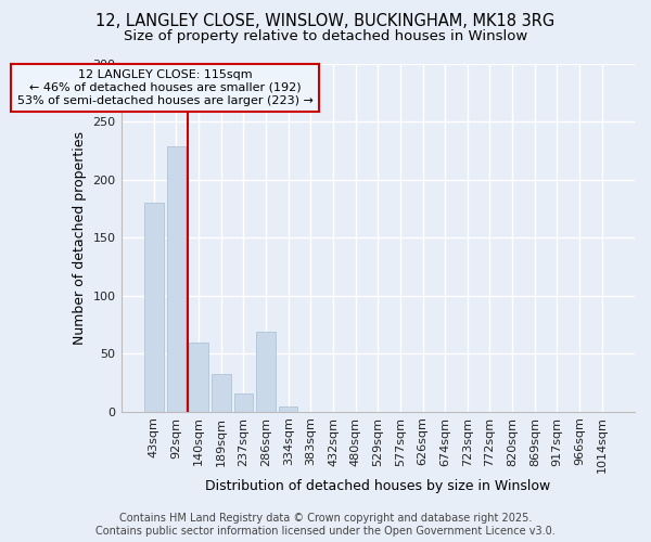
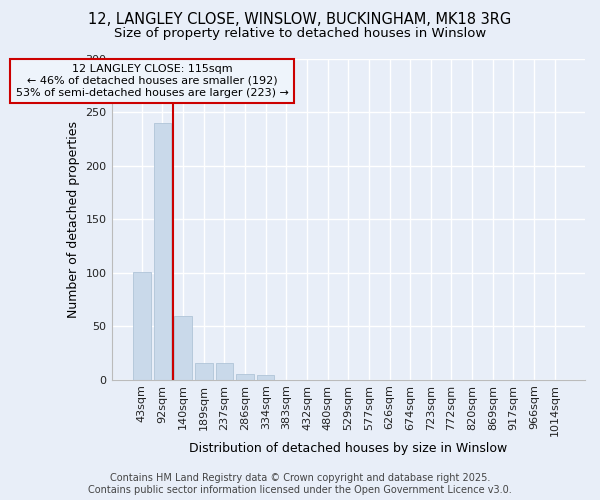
43sqm: 180 -> 101
92sqm: 229 -> 240
189sqm: 32 -> 16
286sqm: 69 -> 5
